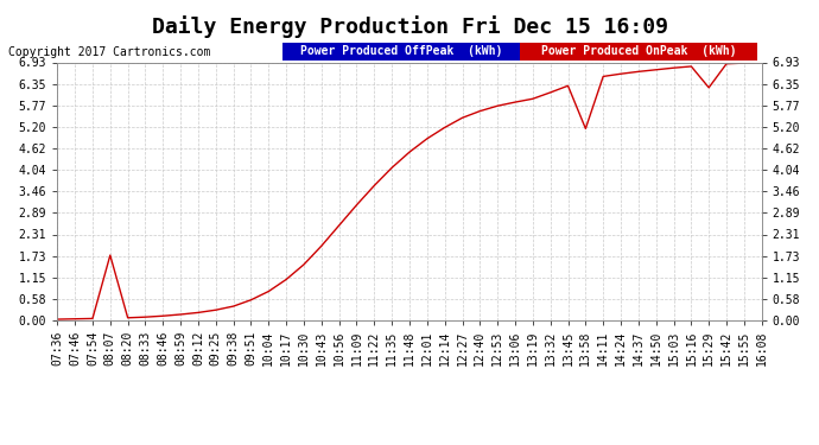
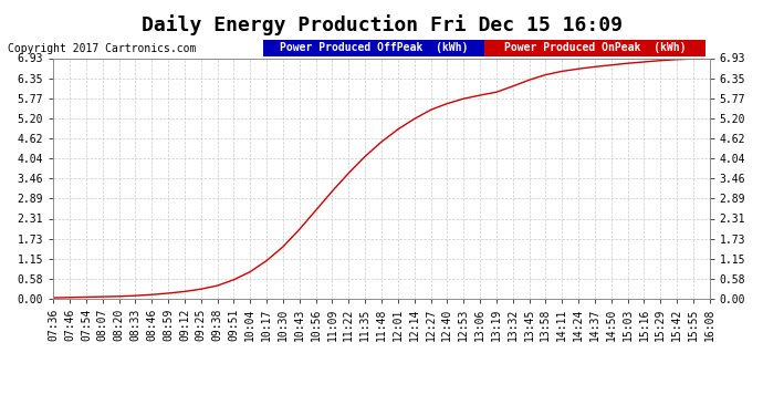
08:07: 1.75 -> 0.06
13:58: 5.15 -> 6.45
15:29: 6.25 -> 6.86
